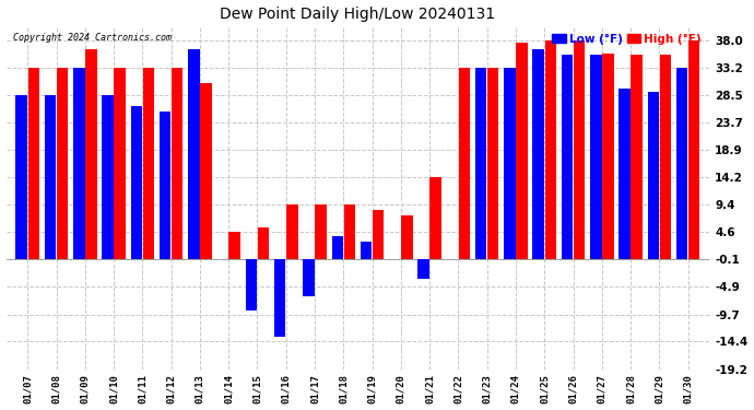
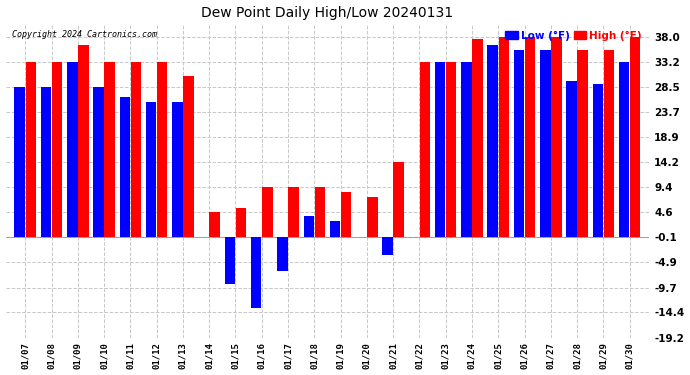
Low (°F)/01/13: 36.4 -> 25.5
High (°F)/01/27: 35.6 -> 38.0
